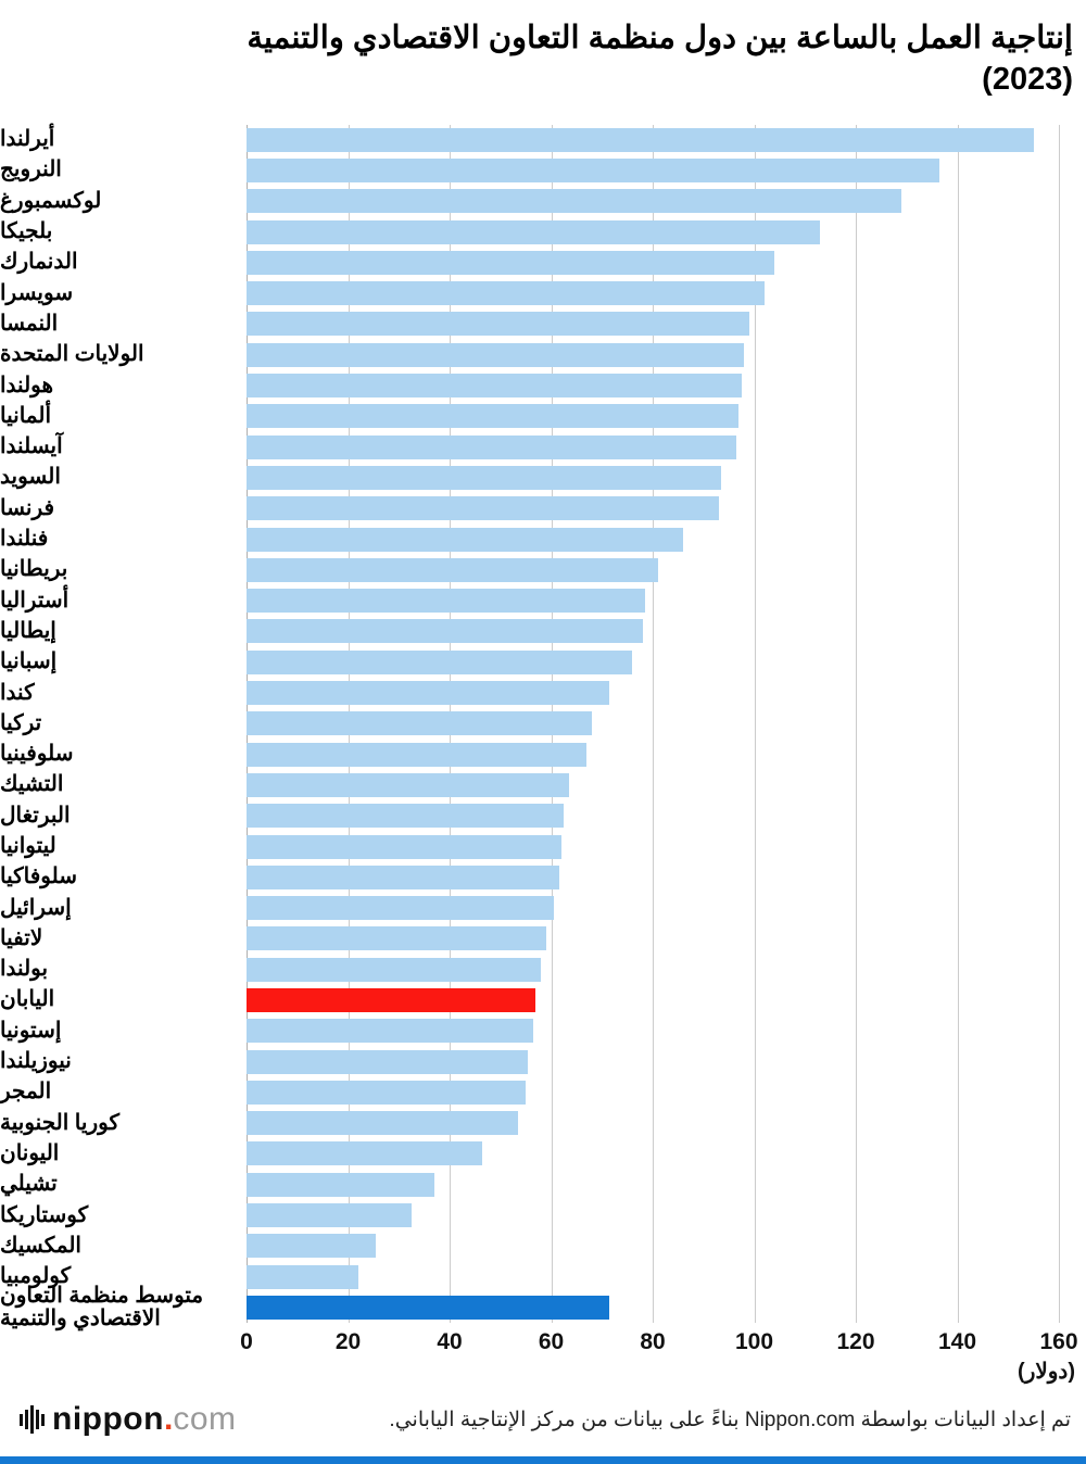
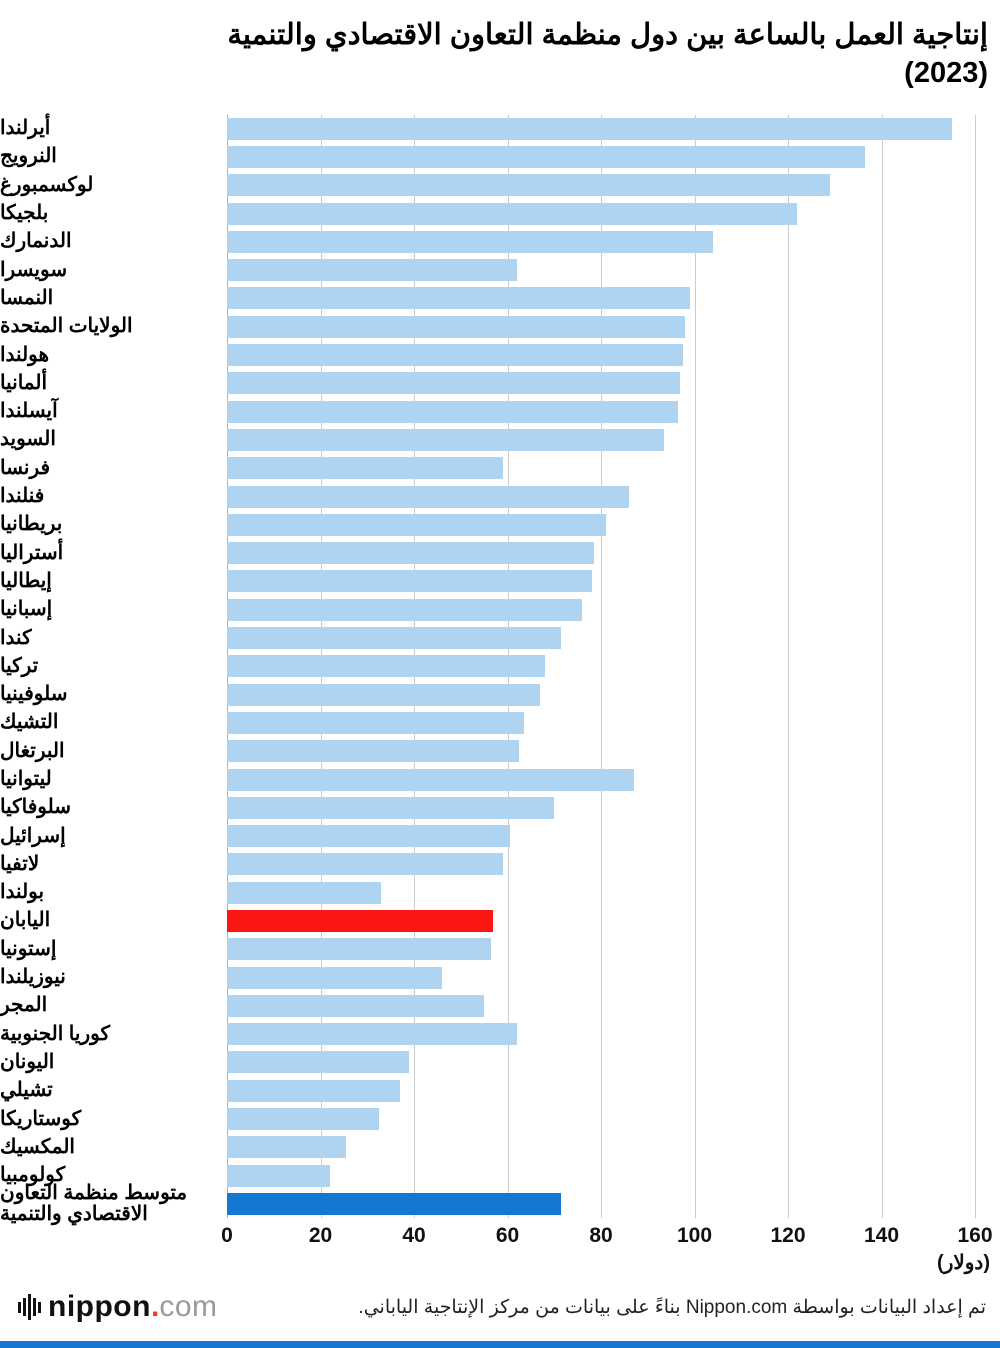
بلجيكا: 113 -> 122
سويسرا: 102 -> 62
فرنسا: 93 -> 59
ليتوانيا: 62 -> 87
سلوفاكيا: 62 -> 70
بولندا: 58 -> 33
نيوزيلندا: 56 -> 46
كوريا الجنوبية: 54 -> 62
اليونان: 46 -> 39
